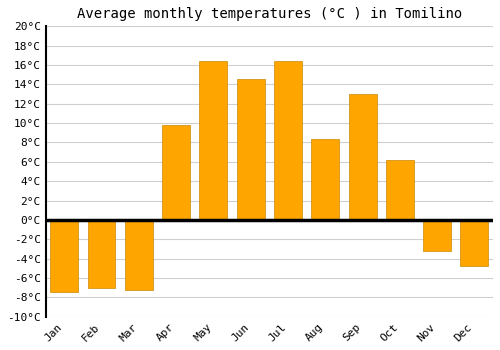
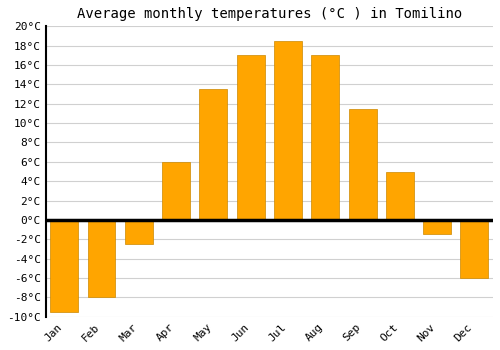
Jan: -7.4°C -> -9.5°C
Feb: -7.0°C -> -8.0°C
Mar: -7.2°C -> -2.5°C
Apr: 9.8°C -> 6.0°C
May: 16.4°C -> 13.5°C
Jun: 14.6°C -> 17.0°C
Jul: 16.4°C -> 18.5°C
Aug: 8.4°C -> 17.0°C
Sep: 13.0°C -> 11.5°C
Oct: 6.2°C -> 5.0°C
Nov: -3.2°C -> -1.5°C
Dec: -4.8°C -> -6.0°C
